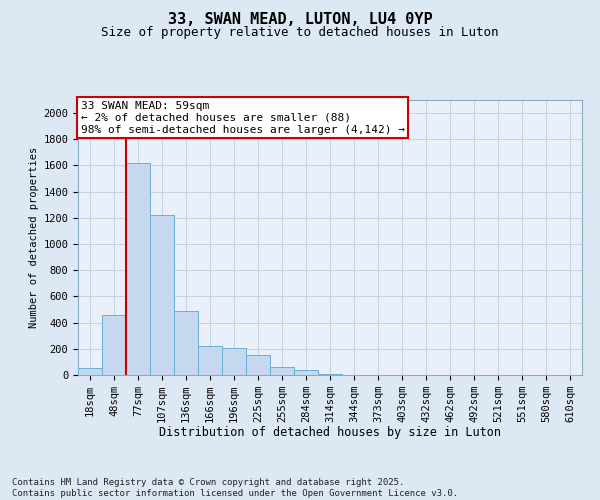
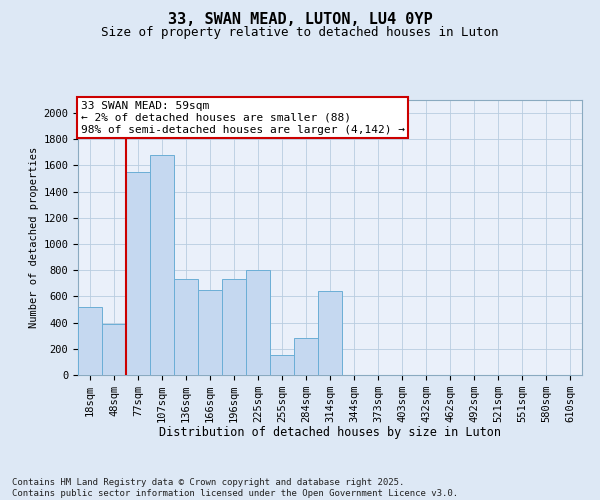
18sqm: 50 -> 520
48sqm: 460 -> 390
77sqm: 1620 -> 1550
107sqm: 1220 -> 1680
136sqm: 490 -> 730
166sqm: 220 -> 650
196sqm: 210 -> 730
225sqm: 150 -> 800
255sqm: 60 -> 150
284sqm: 40 -> 280
314sqm: 10 -> 640
